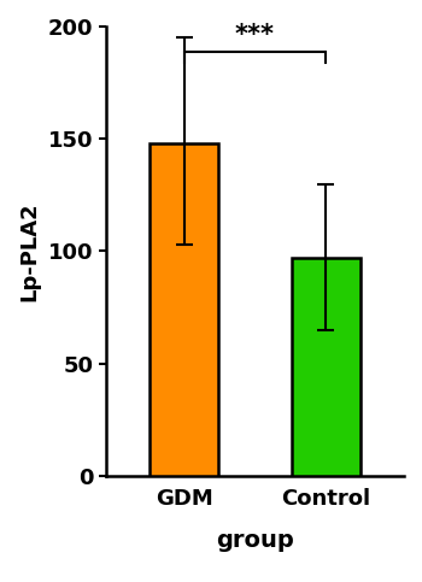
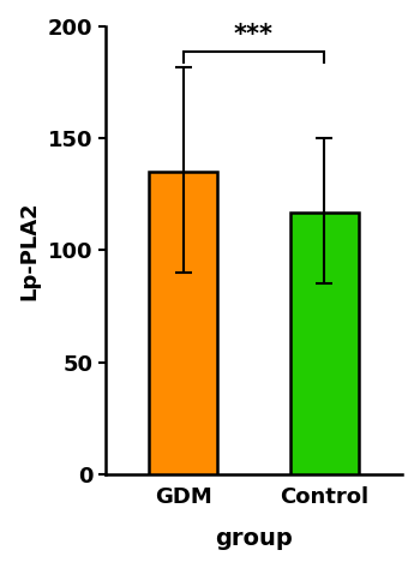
GDM: 148 -> 135
Control: 97 -> 117
